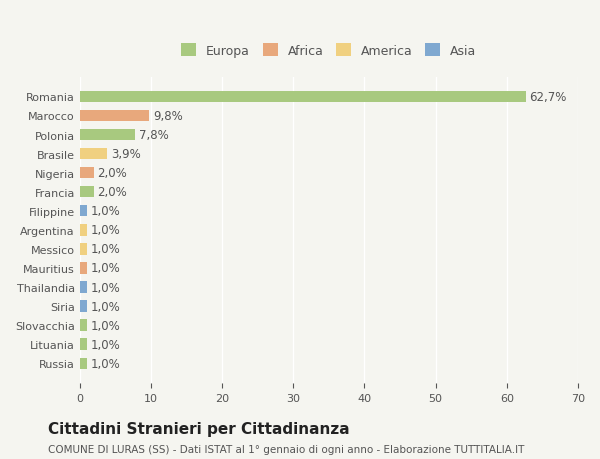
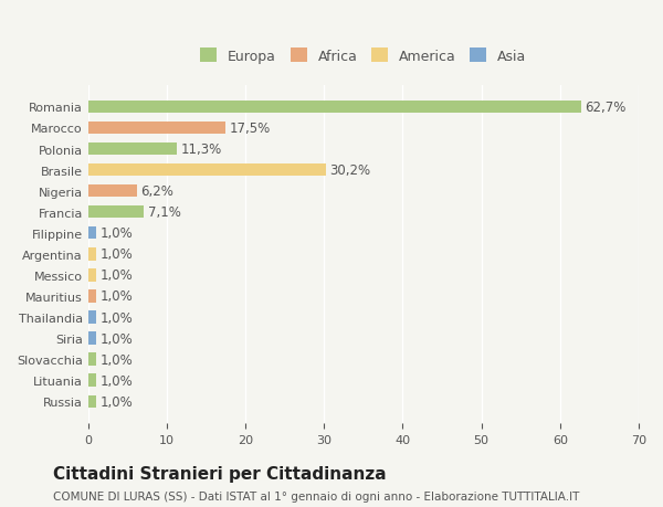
Marocco: 9,8% -> 17,5%
Polonia: 7,8% -> 11,3%
Brasile: 3,9% -> 30,2%
Nigeria: 2,0% -> 6,2%
Francia: 2,0% -> 7,1%
